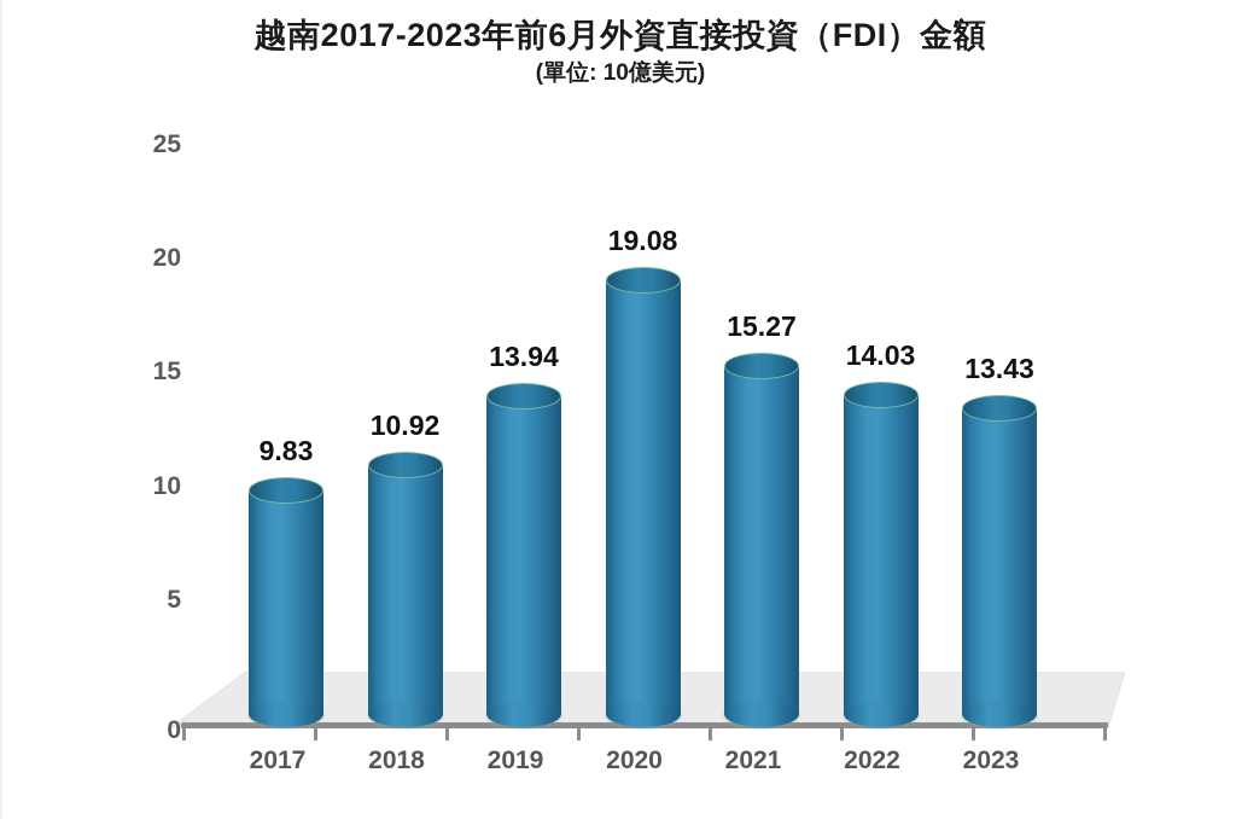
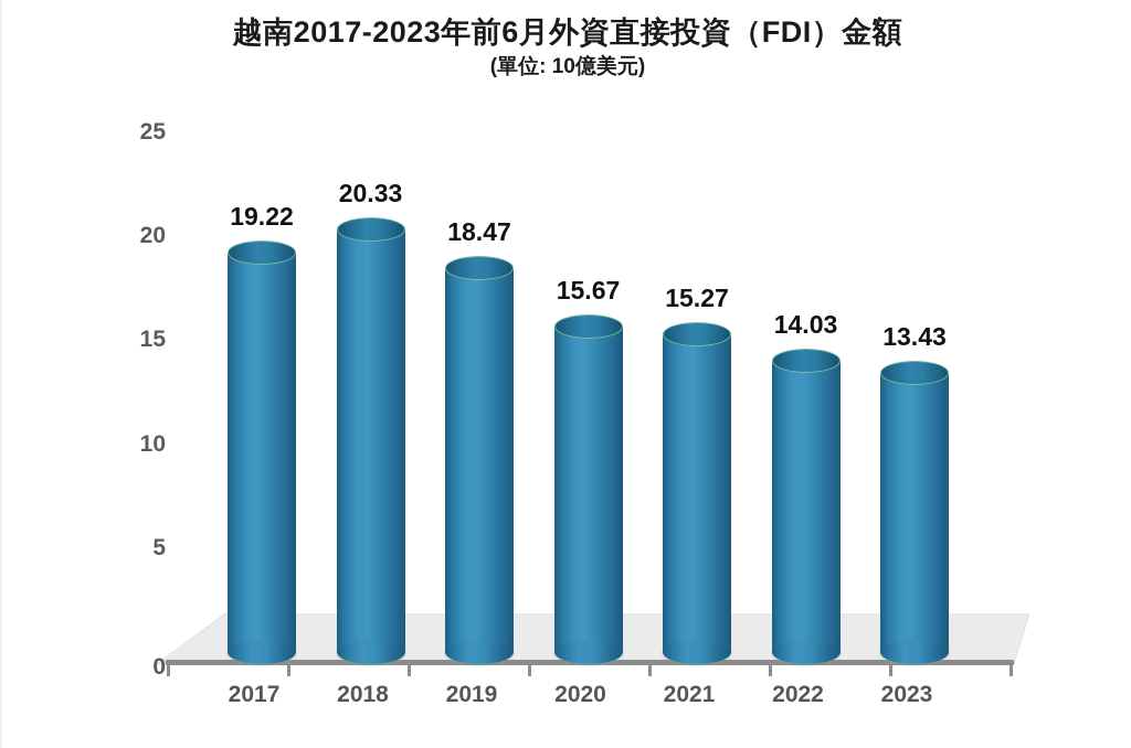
2017: 9.83 -> 19.22
2018: 10.92 -> 20.33
2019: 13.94 -> 18.47
2020: 19.08 -> 15.67
